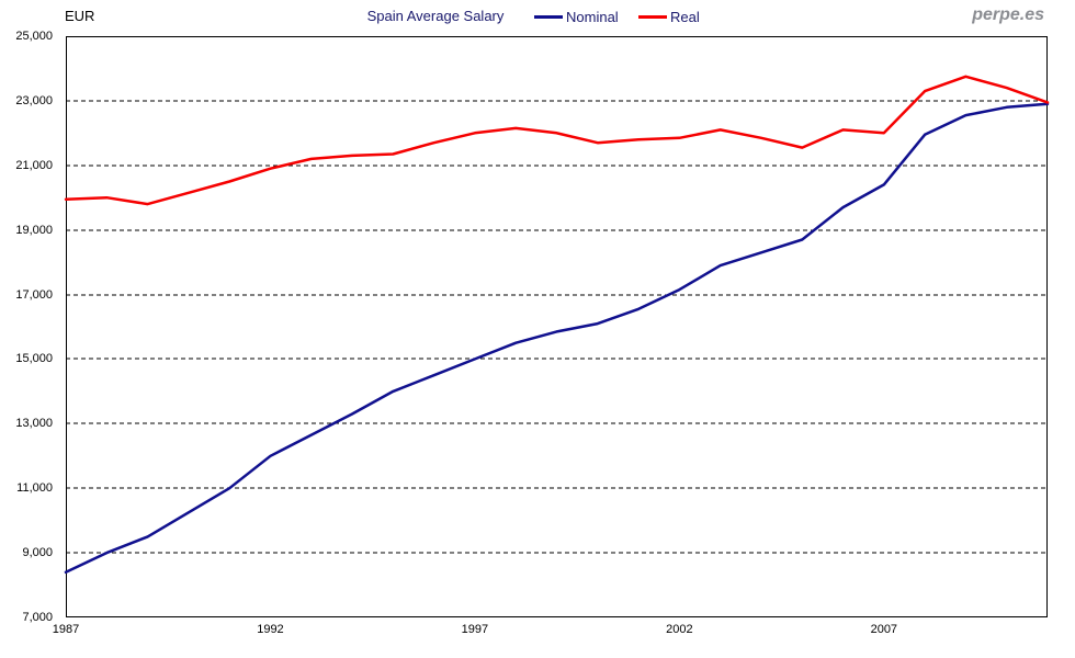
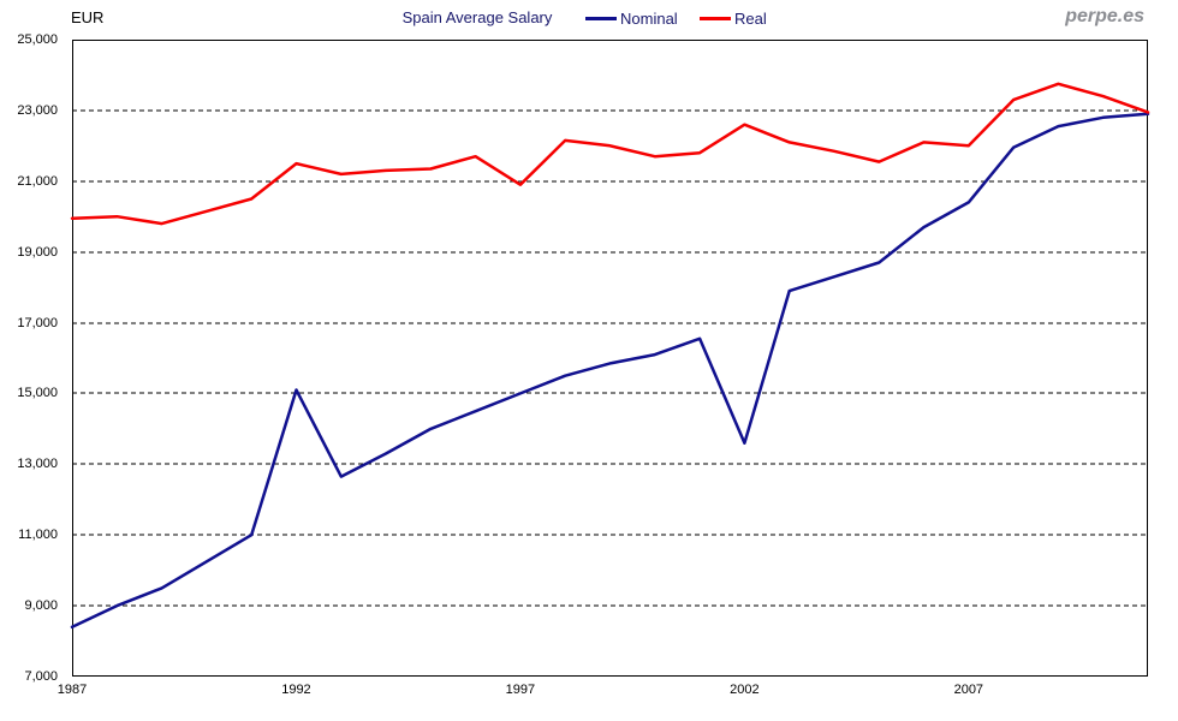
Nominal/1992: 12000 -> 15100
Real/1992: 20900 -> 21500
Real/1997: 22000 -> 20900
Nominal/2002: 17200 -> 13600
Real/2002: 21800 -> 22600
